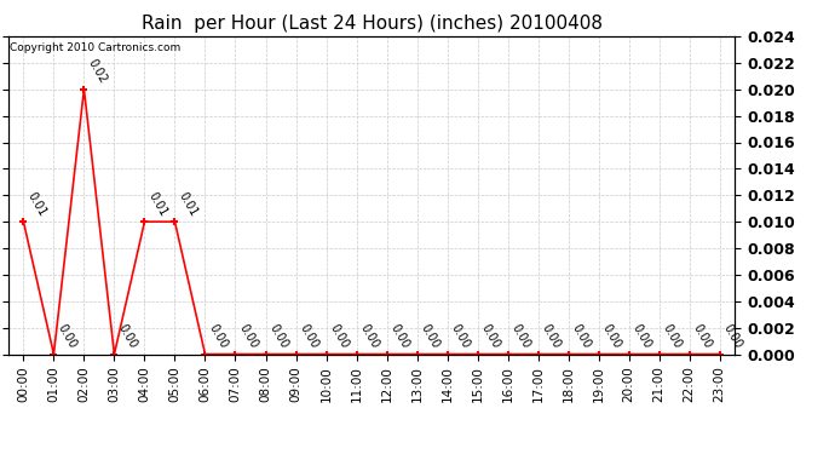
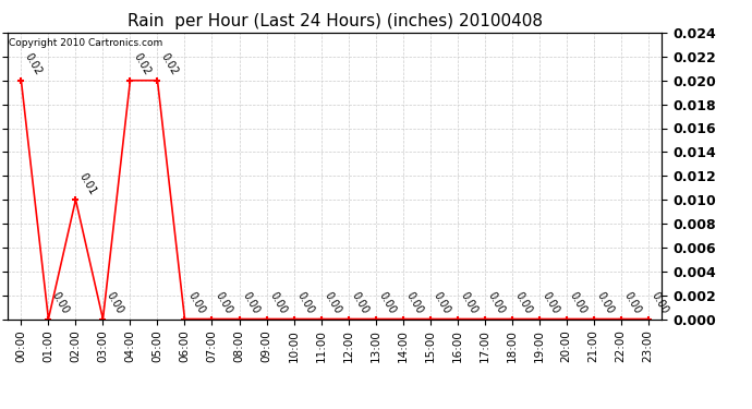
00:00: 0.01 -> 0.02
02:00: 0.02 -> 0.01
04:00: 0.01 -> 0.02
05:00: 0.01 -> 0.02
